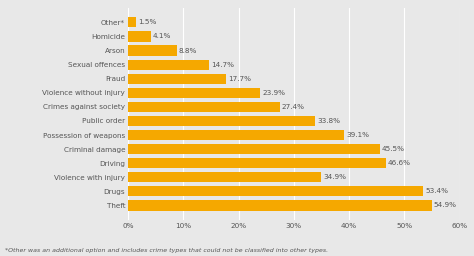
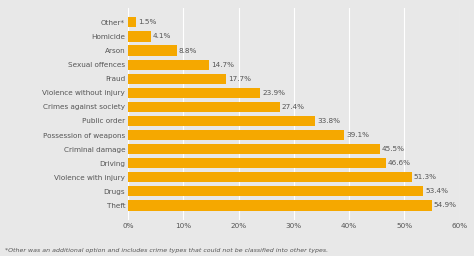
Violence with injury: 34.9% -> 51.3%
